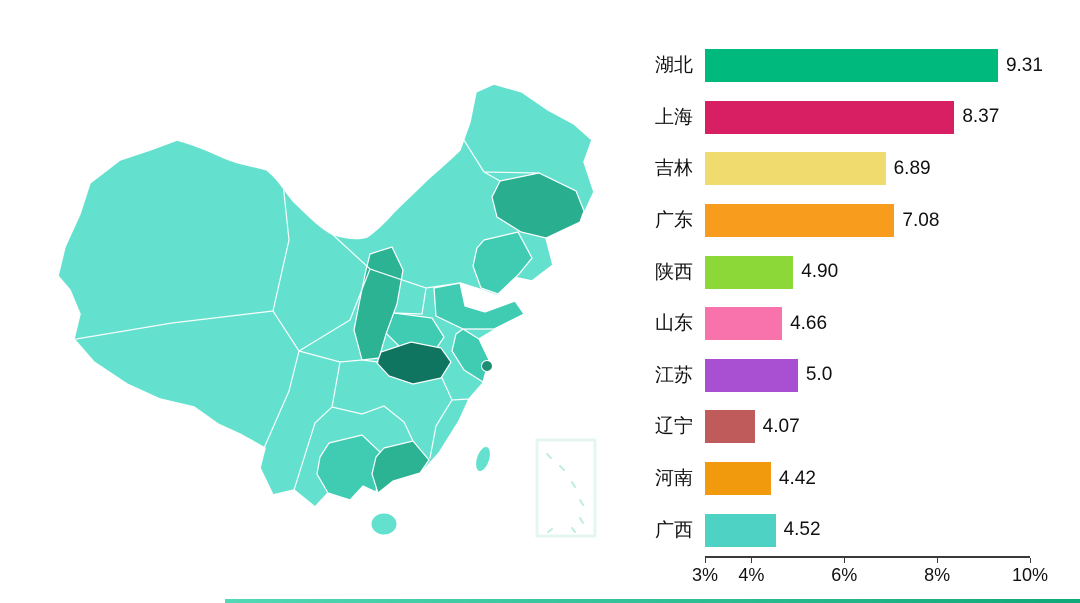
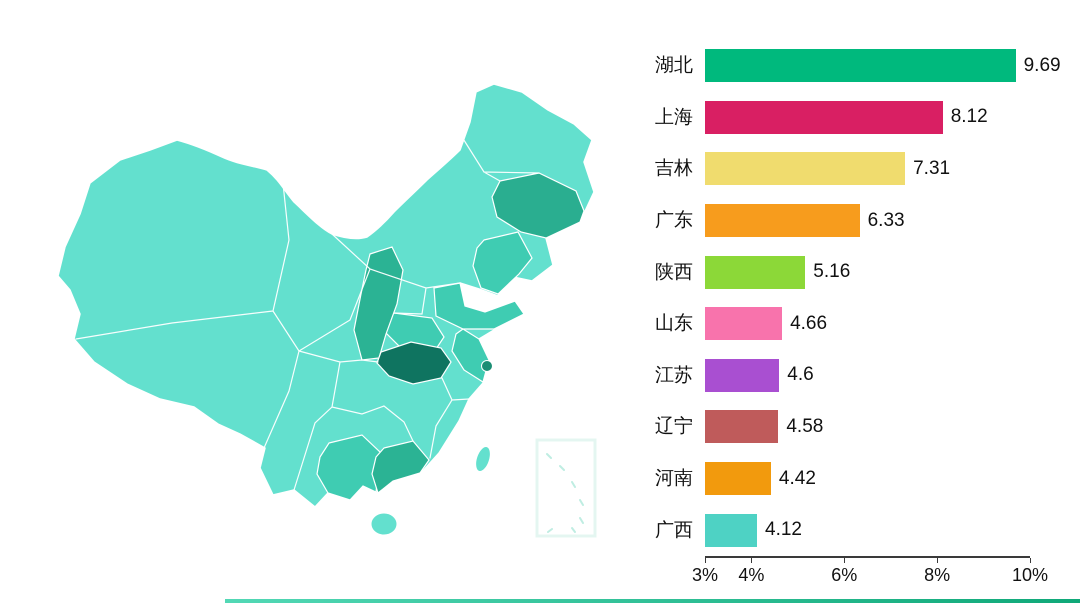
湖北: 9.31 -> 9.69
上海: 8.37 -> 8.12
吉林: 6.89 -> 7.31
广东: 7.08 -> 6.33
陕西: 4.90 -> 5.16
江苏: 5.0 -> 4.6
辽宁: 4.07 -> 4.58
广西: 4.52 -> 4.12
